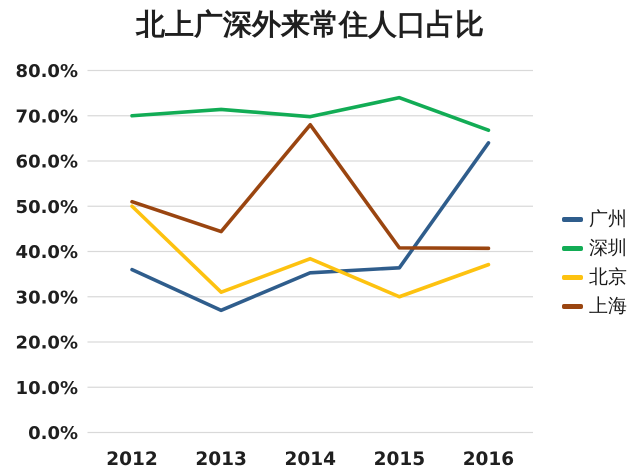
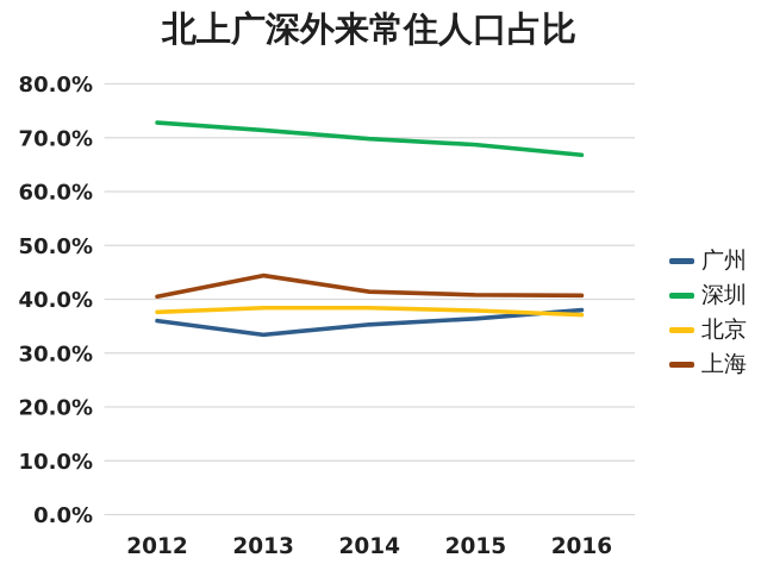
深圳/2012: 70% -> 73%
北京/2012: 50% -> 38%
上海/2012: 51% -> 40%
广州/2013: 27% -> 33%
北京/2013: 31% -> 38%
上海/2014: 68% -> 41%
深圳/2015: 74% -> 69%
北京/2015: 30% -> 38%
广州/2016: 64% -> 38%
